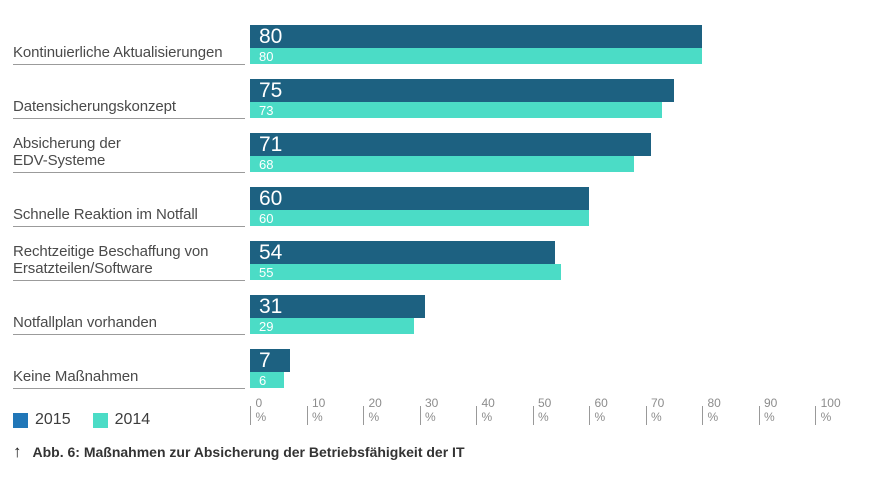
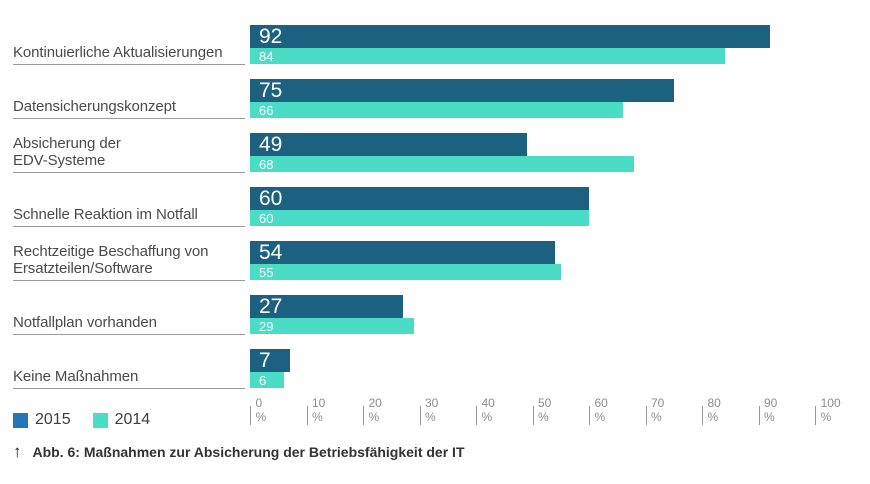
2015/Kontinuierliche Aktualisierungen: 80 -> 92
2014/Kontinuierliche Aktualisierungen: 80 -> 84
2014/Datensicherungskonzept: 73 -> 66
2015/Absicherung der EDV-Systeme: 71 -> 49
2015/Notfallplan vorhanden: 31 -> 27
